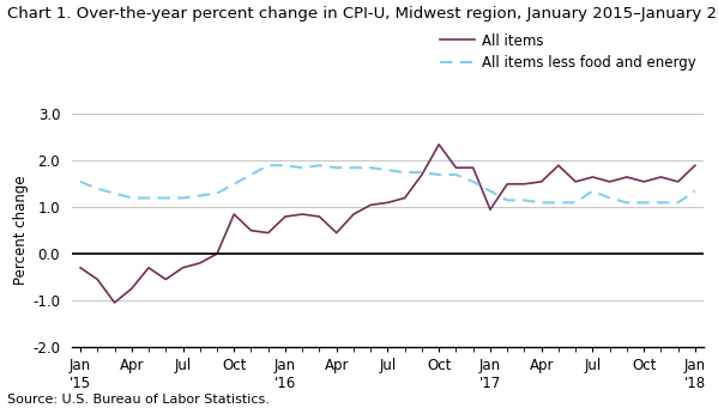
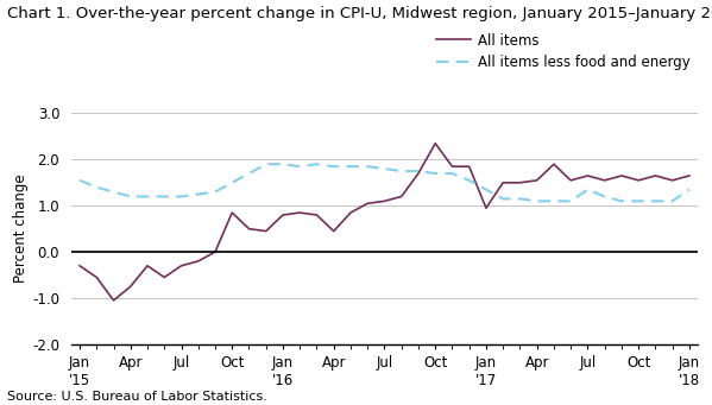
All items/Jan '18: 1.90 -> 1.65
